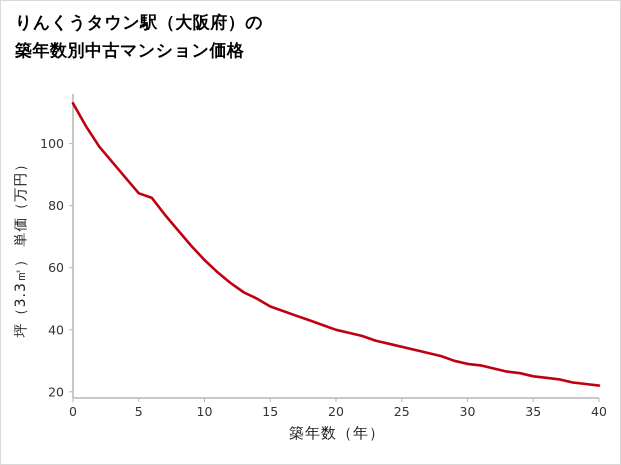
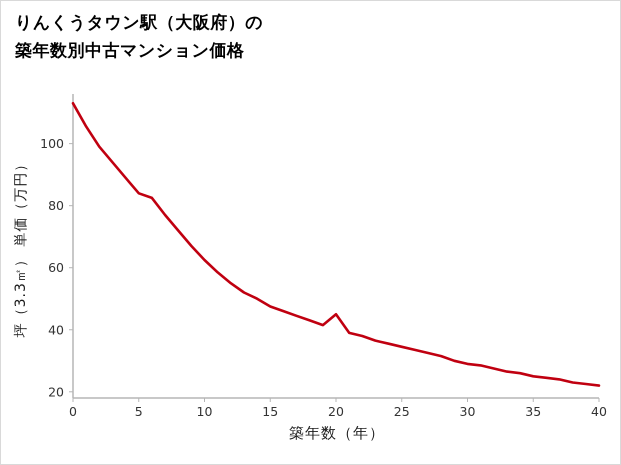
20: 40 -> 45
